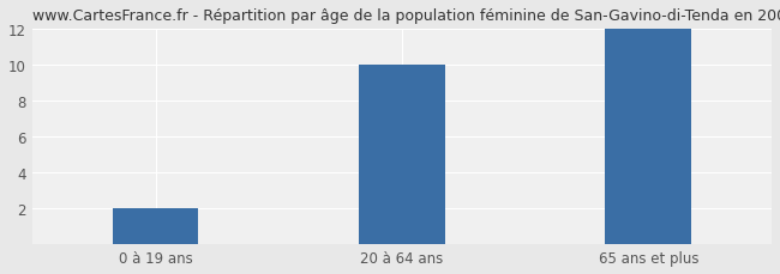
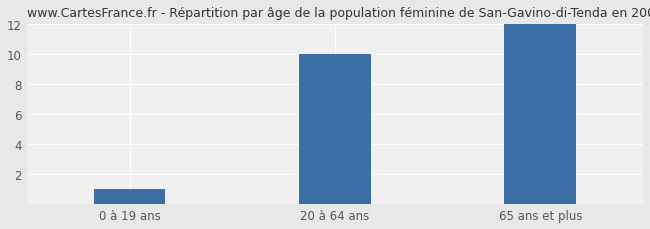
0 à 19 ans: 2 -> 1
